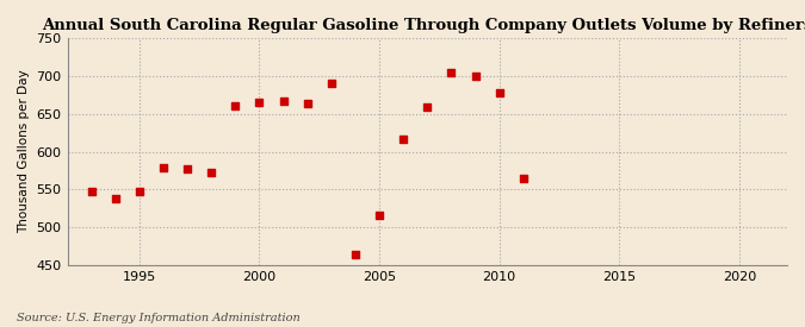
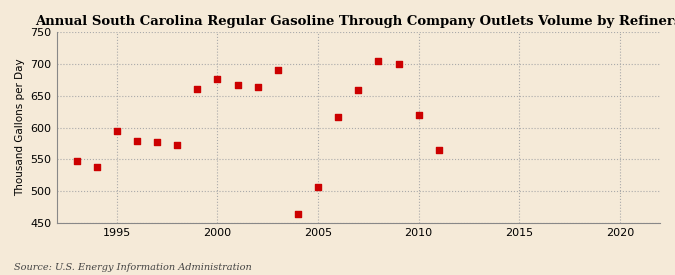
1995: 548 -> 594
2000: 665 -> 676
2005: 516 -> 506
2010: 677 -> 620
